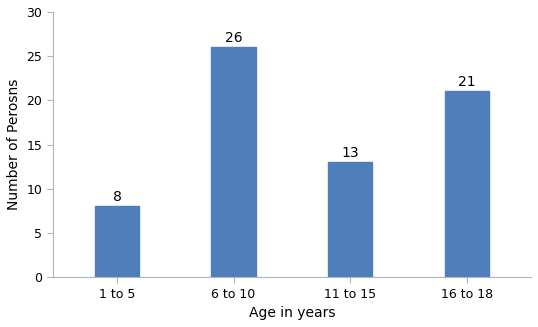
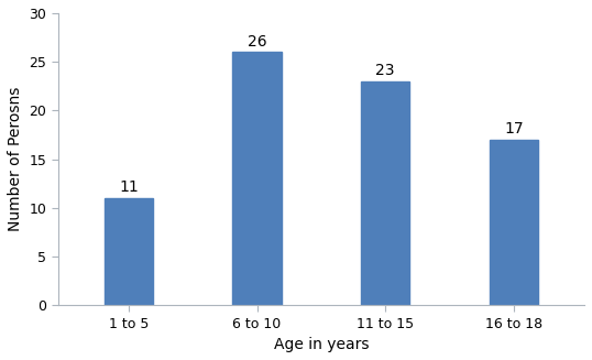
1 to 5: 8 -> 11
11 to 15: 13 -> 23
16 to 18: 21 -> 17
